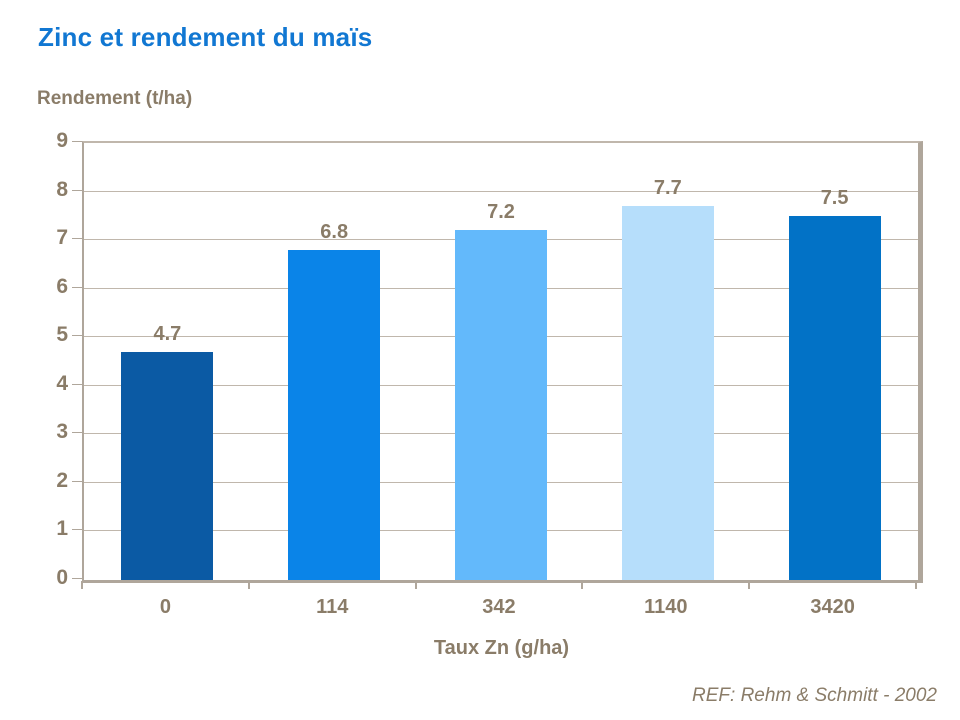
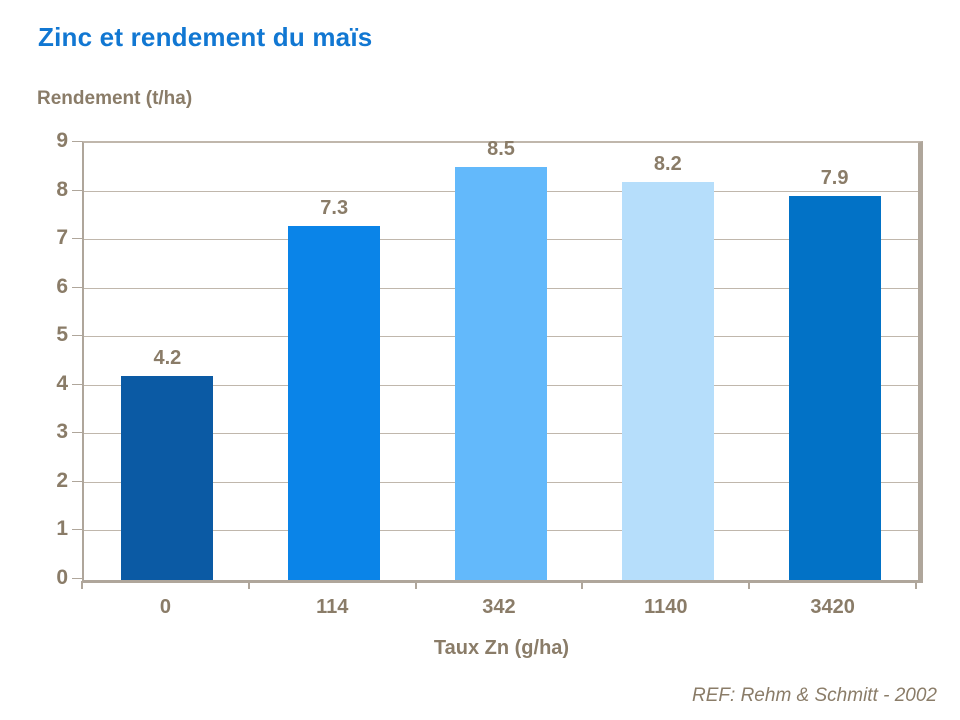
0: 4.7 -> 4.2
114: 6.8 -> 7.3
342: 7.2 -> 8.5
1140: 7.7 -> 8.2
3420: 7.5 -> 7.9
